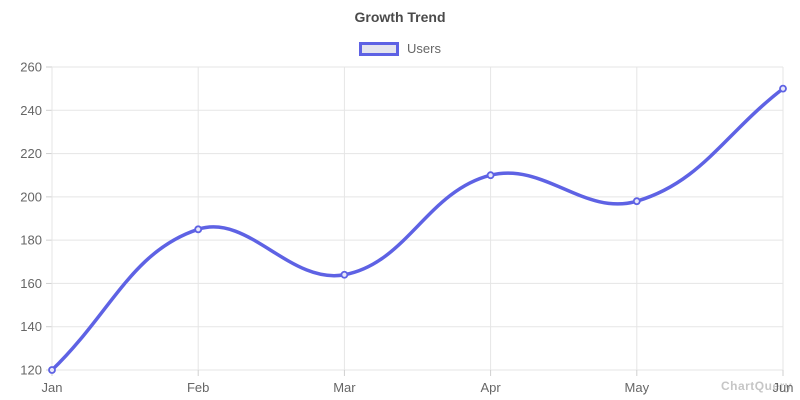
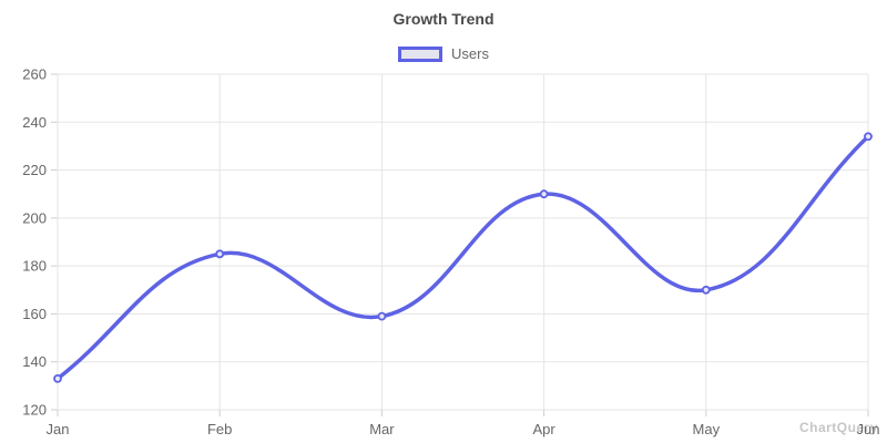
Jan: 120 -> 133
Mar: 164 -> 159
May: 198 -> 170
Jun: 250 -> 234
